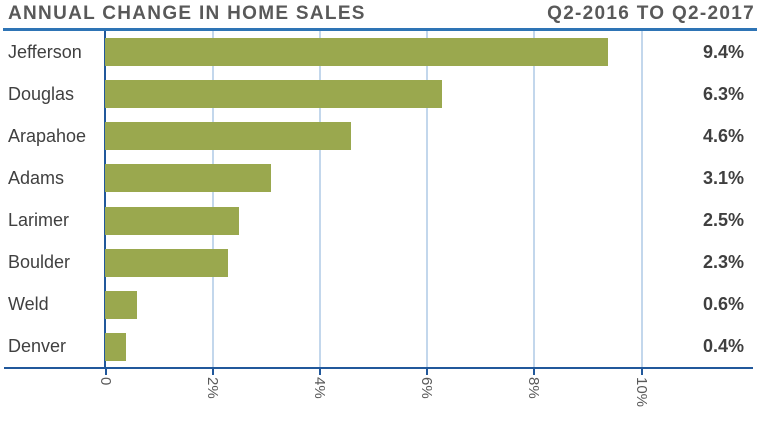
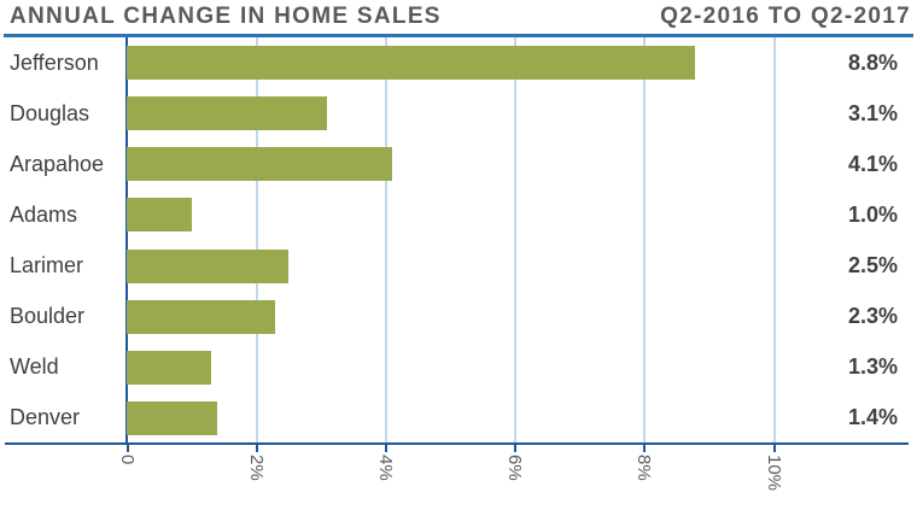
Jefferson: 9.4% -> 8.8%
Douglas: 6.3% -> 3.1%
Arapahoe: 4.6% -> 4.1%
Adams: 3.1% -> 1.0%
Weld: 0.6% -> 1.3%
Denver: 0.4% -> 1.4%
